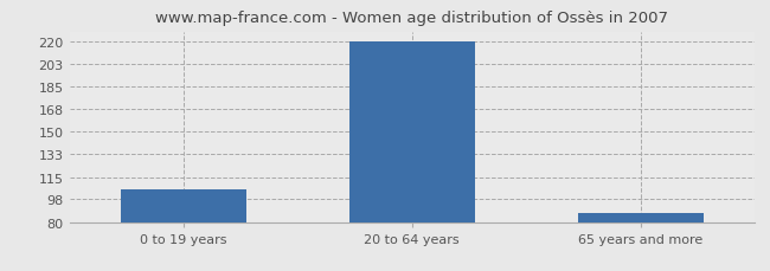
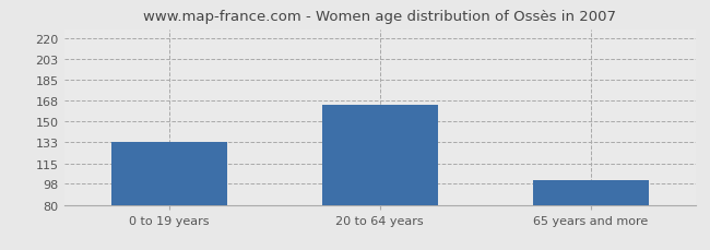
0 to 19 years: 105 -> 133
20 to 64 years: 220 -> 164
65 years and more: 87 -> 101
